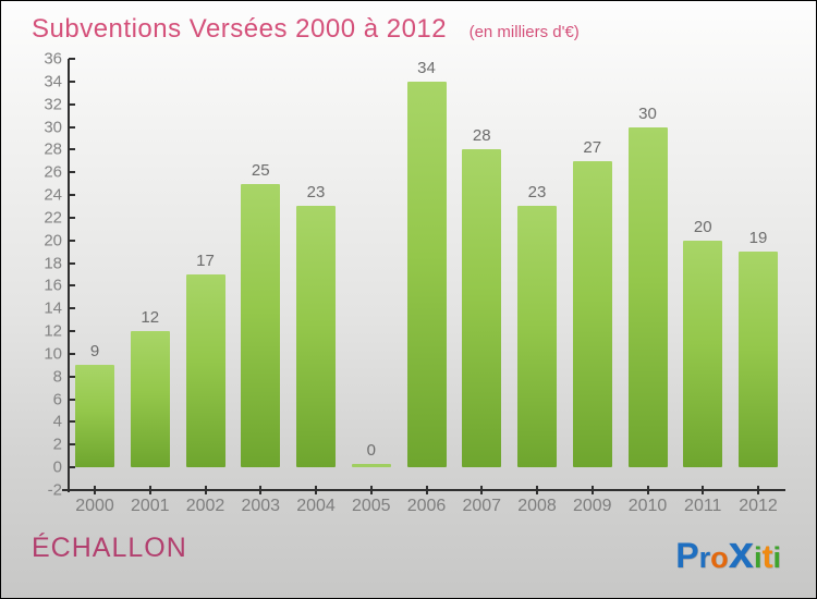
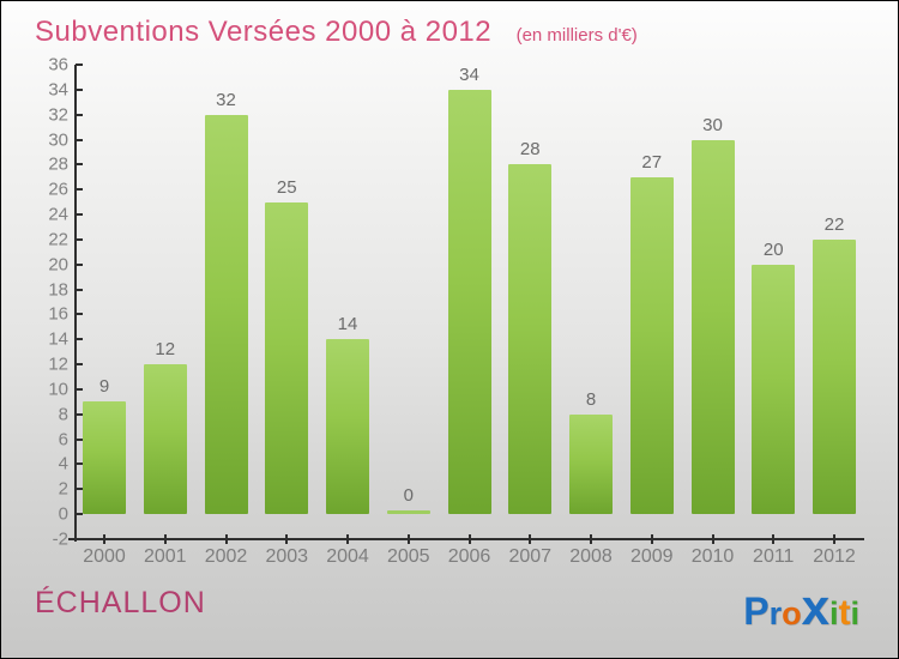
2002: 17 -> 32
2004: 23 -> 14
2008: 23 -> 8
2012: 19 -> 22
